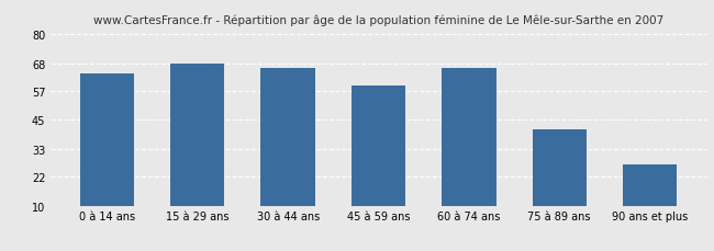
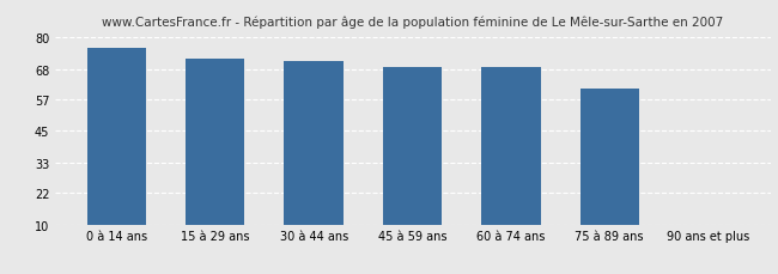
0 à 14 ans: 64 -> 76
15 à 29 ans: 68 -> 72
30 à 44 ans: 66 -> 71
45 à 59 ans: 59 -> 69
60 à 74 ans: 66 -> 69
75 à 89 ans: 41 -> 61
90 ans et plus: 27 -> 10
